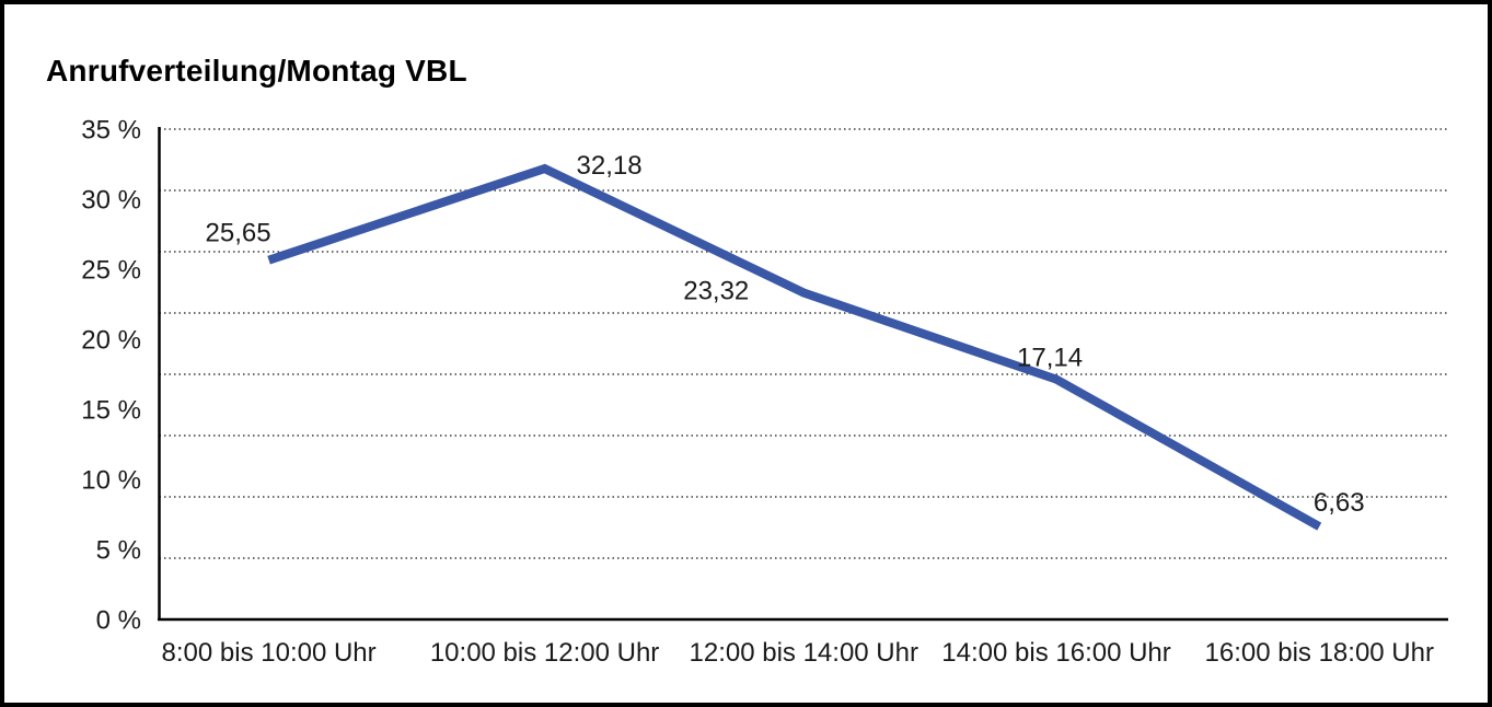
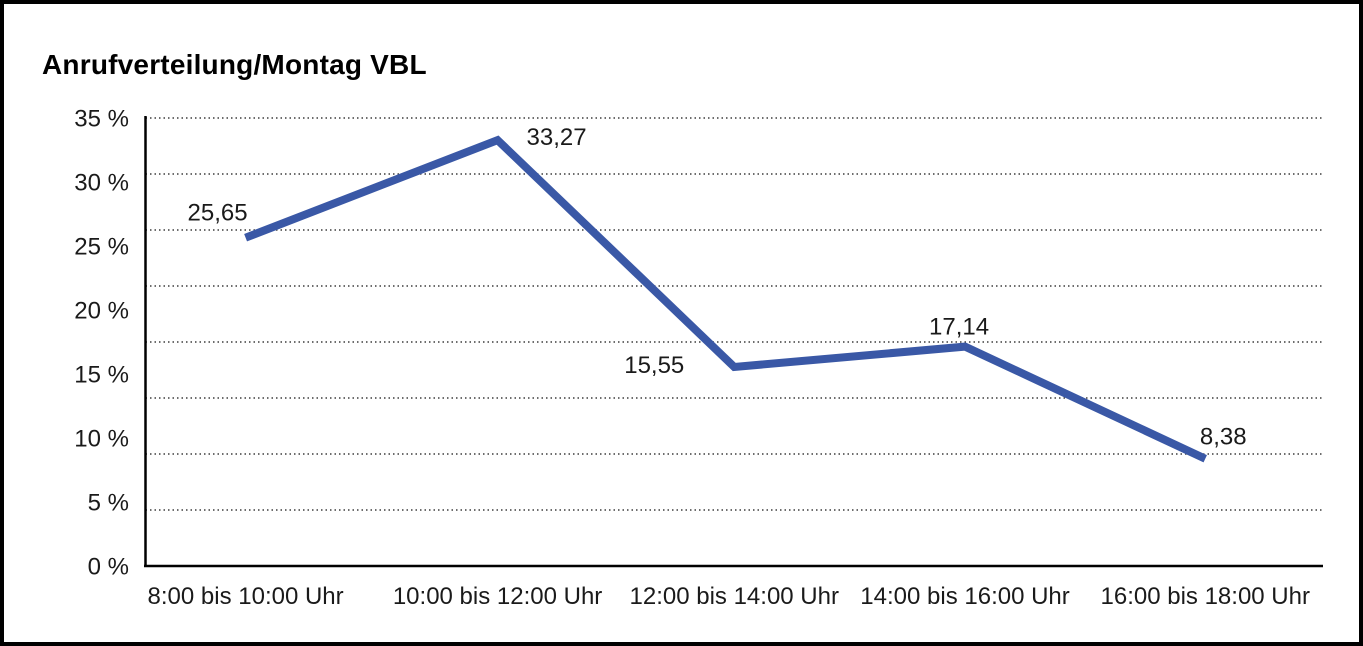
10:00 bis 12:00 Uhr: 32,18 -> 33,27
12:00 bis 14:00 Uhr: 23,32 -> 15,55
16:00 bis 18:00 Uhr: 6,63 -> 8,38
